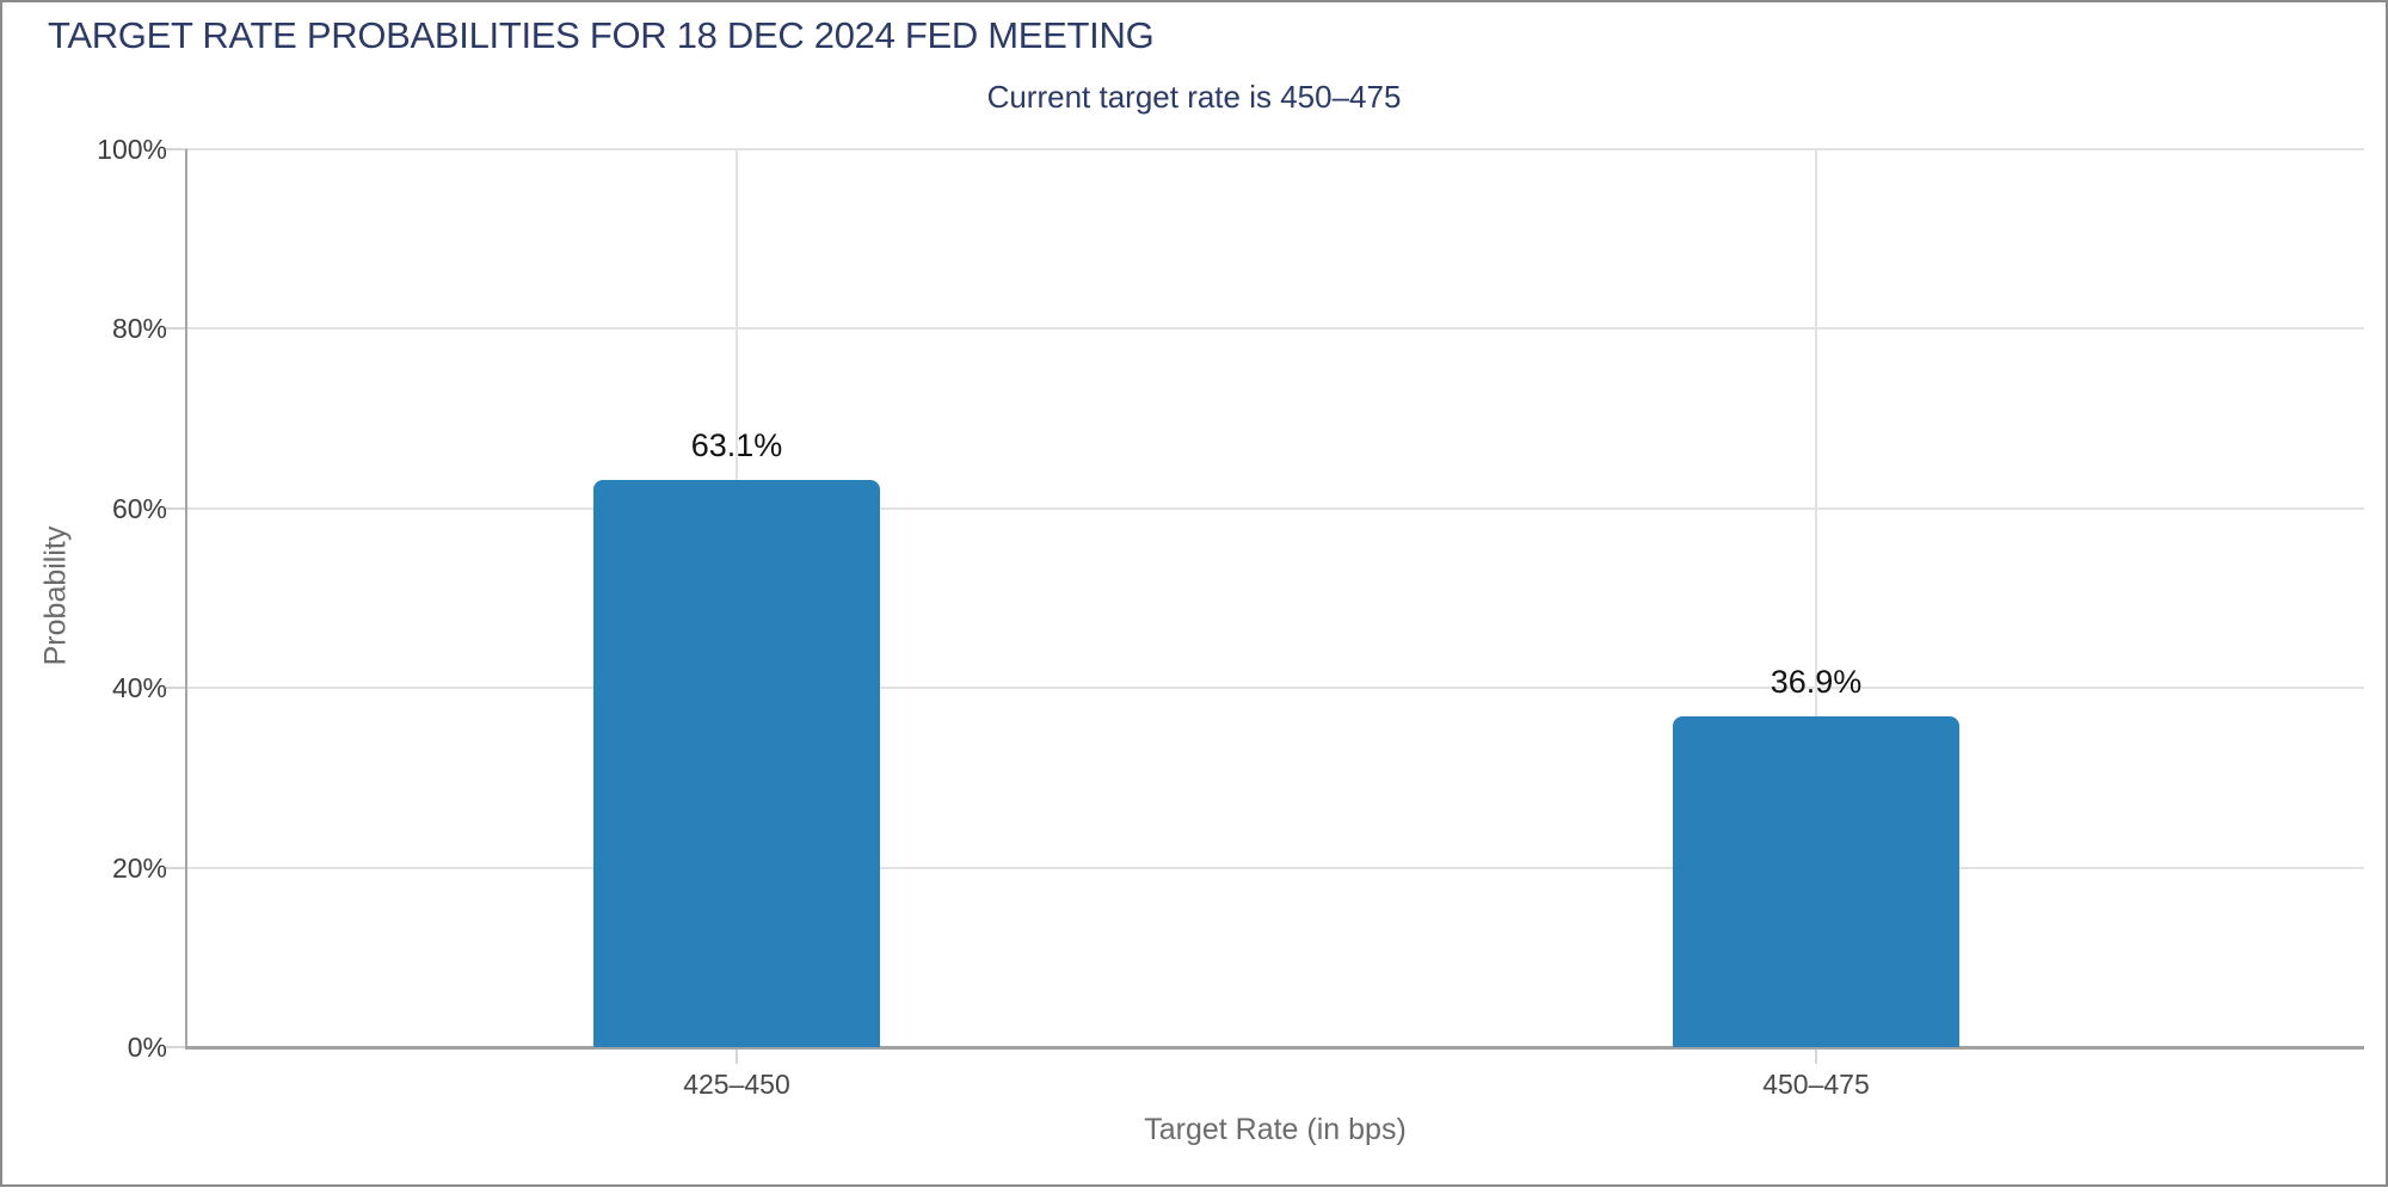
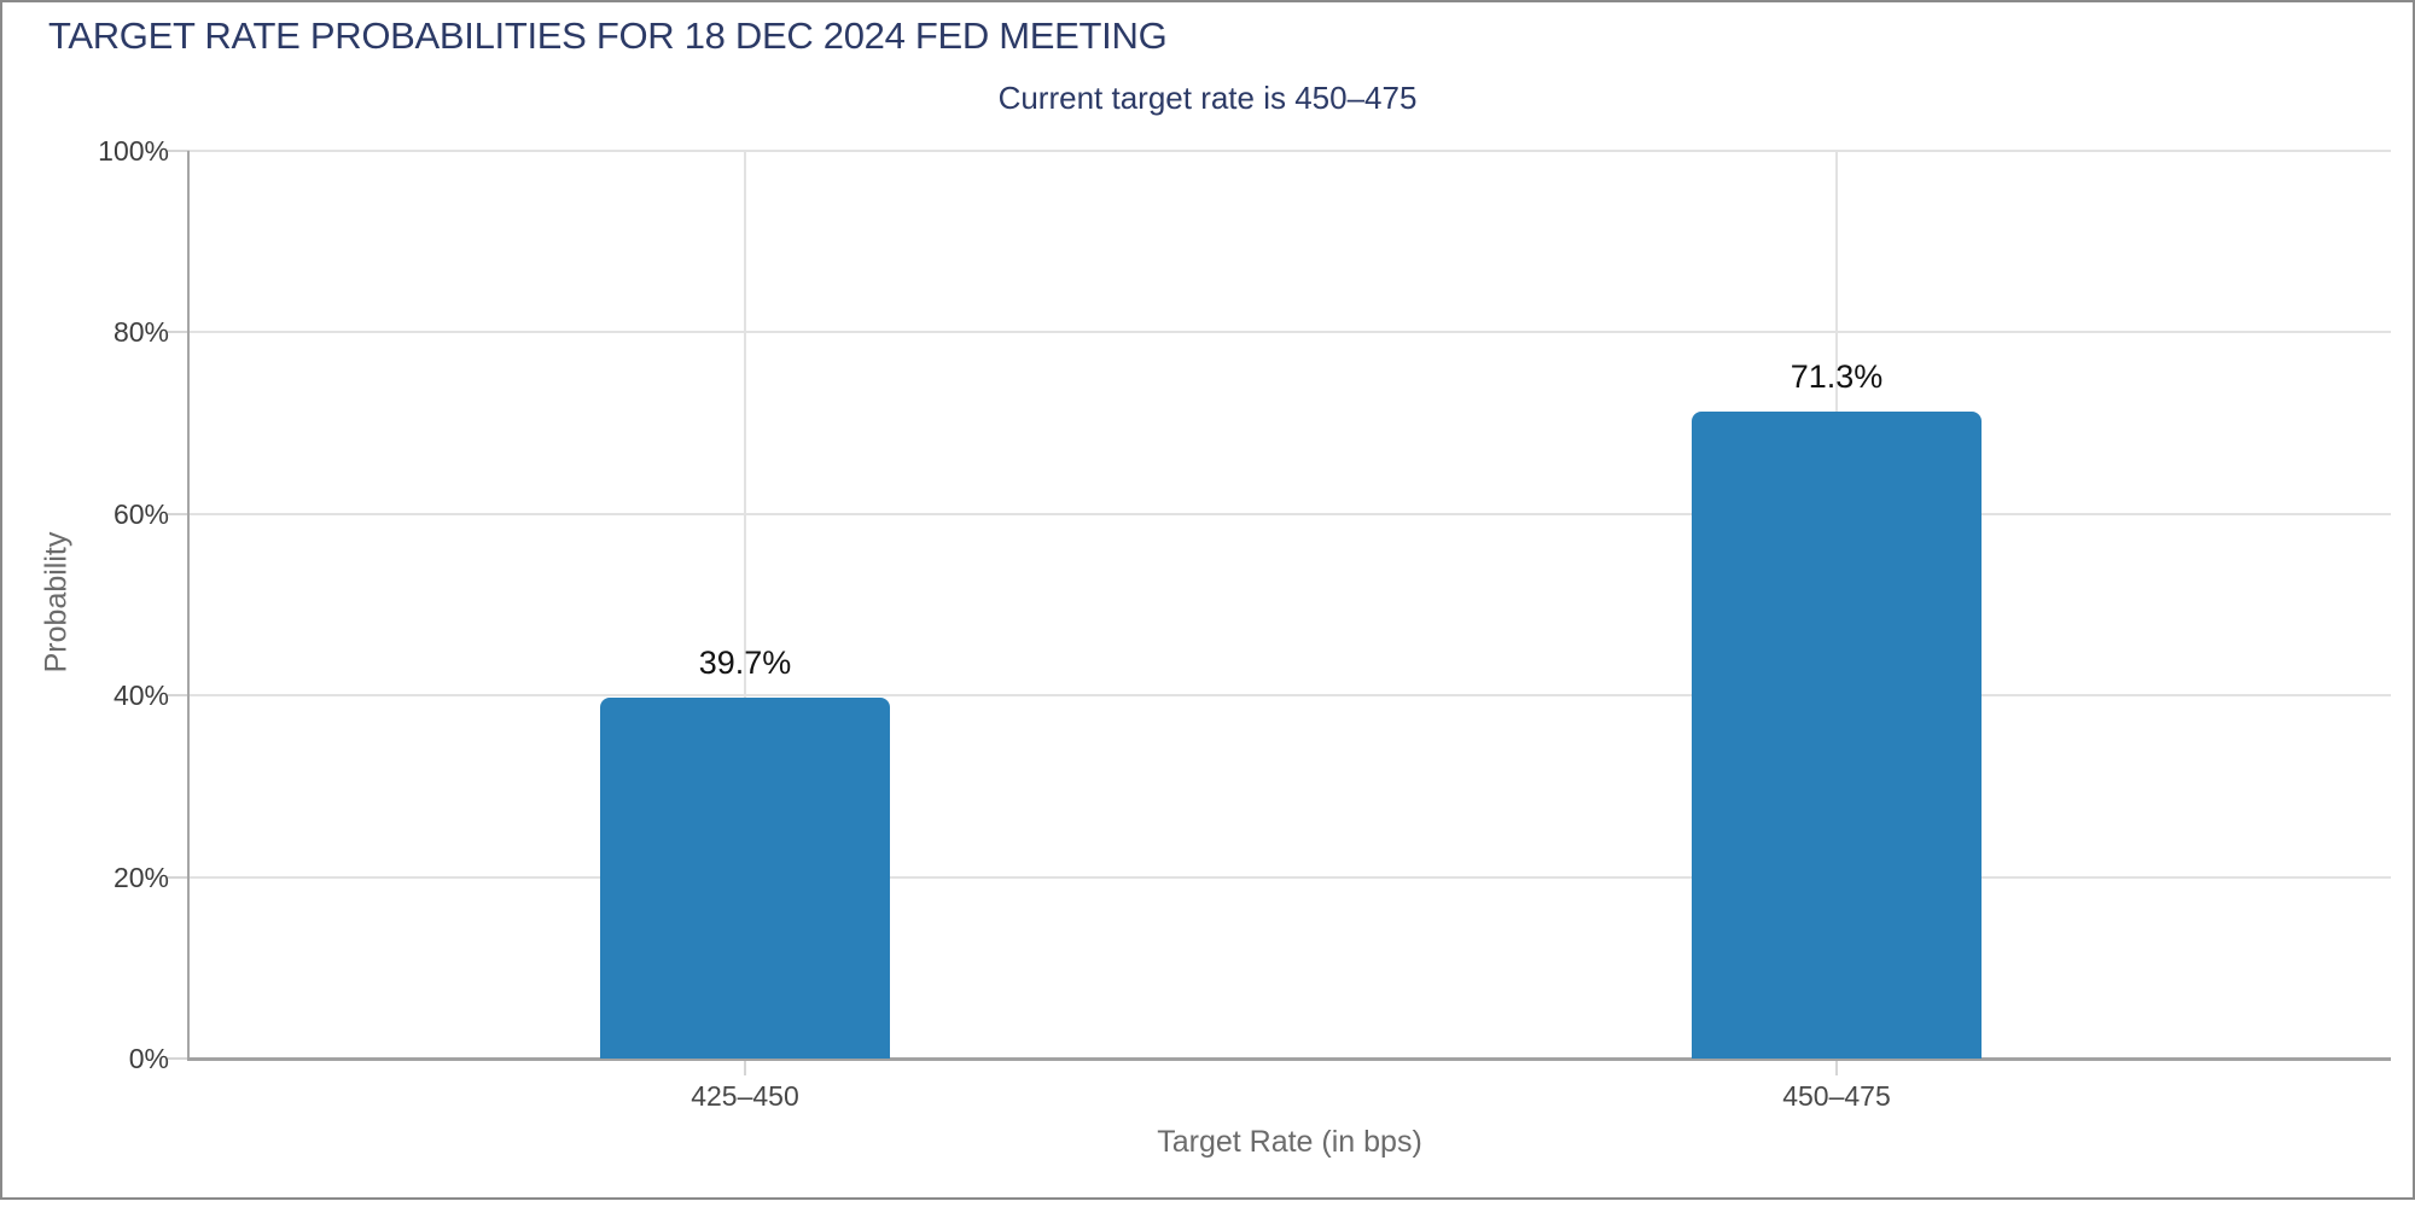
425–450: 63.1% -> 39.7%
450–475: 36.9% -> 71.3%
